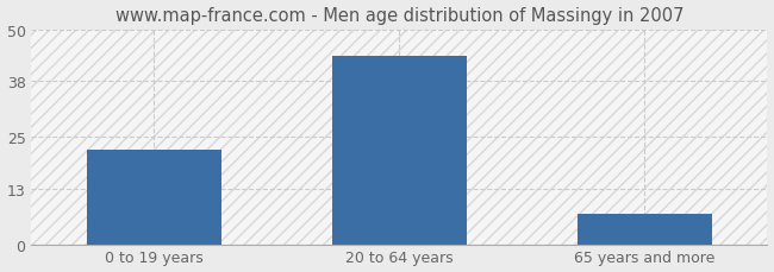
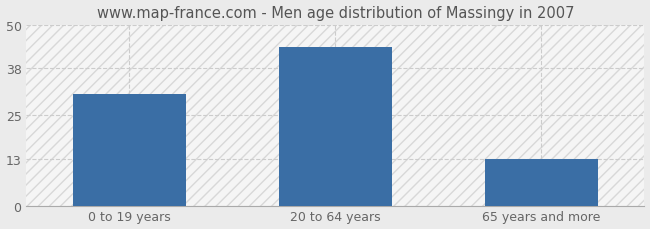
0 to 19 years: 22 -> 31
65 years and more: 7 -> 13
